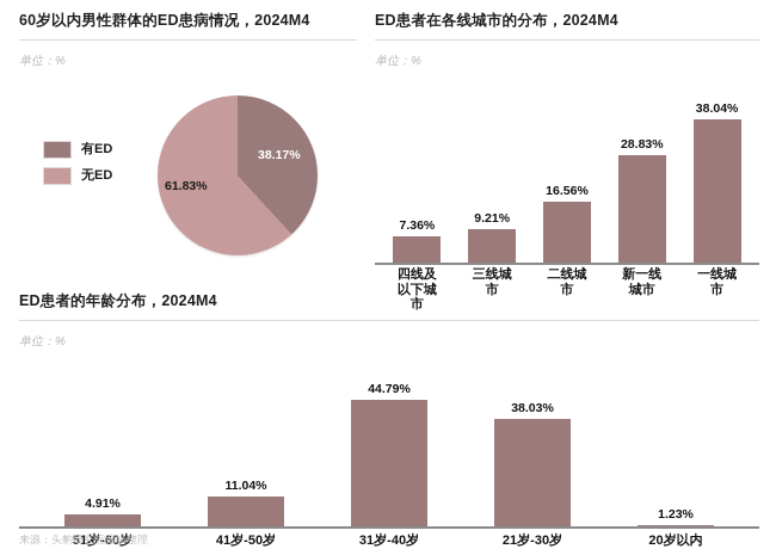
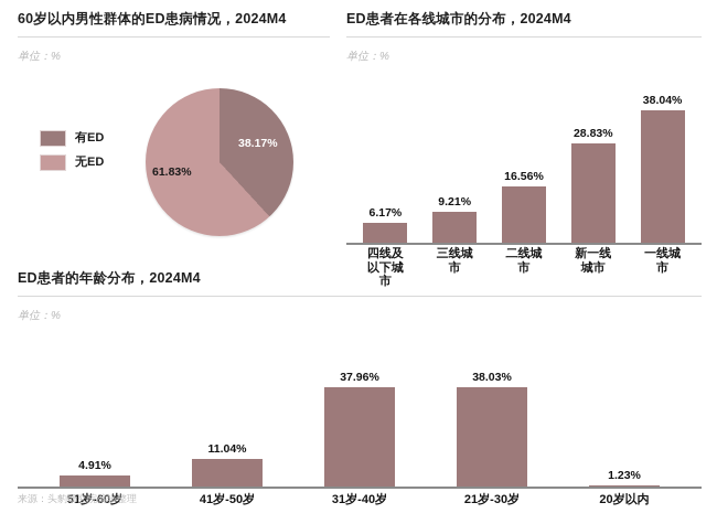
ED患者在各线城市的分布，2024M4/四线及以下城市: 7.36% -> 6.17%
ED患者的年龄分布，2024M4/31岁-40岁: 44.79% -> 37.96%
